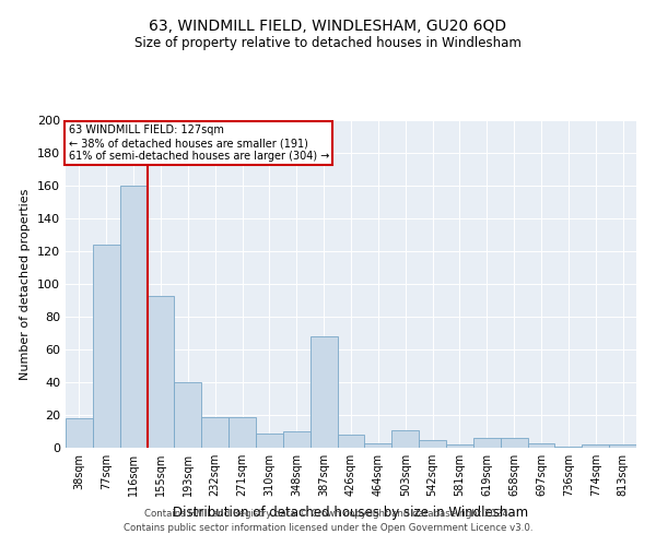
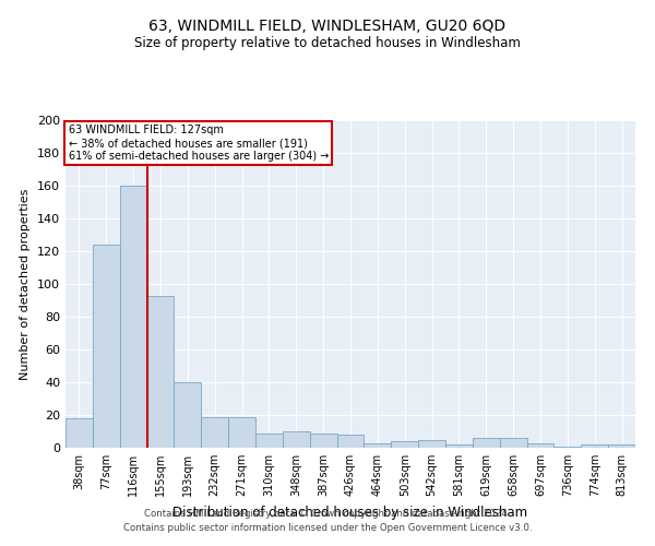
387sqm: 68 -> 9
503sqm: 11 -> 4
